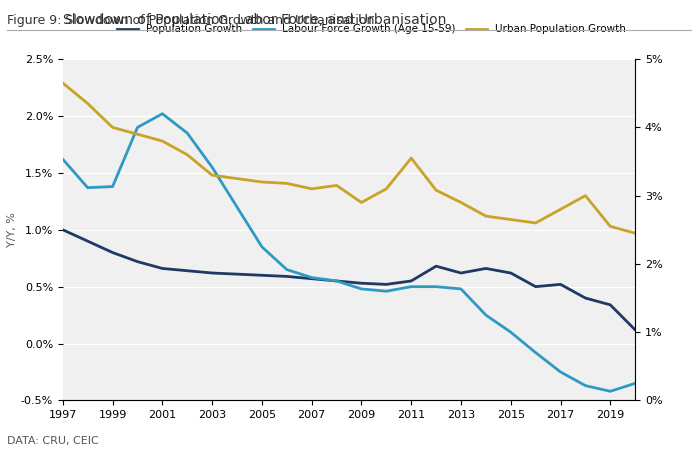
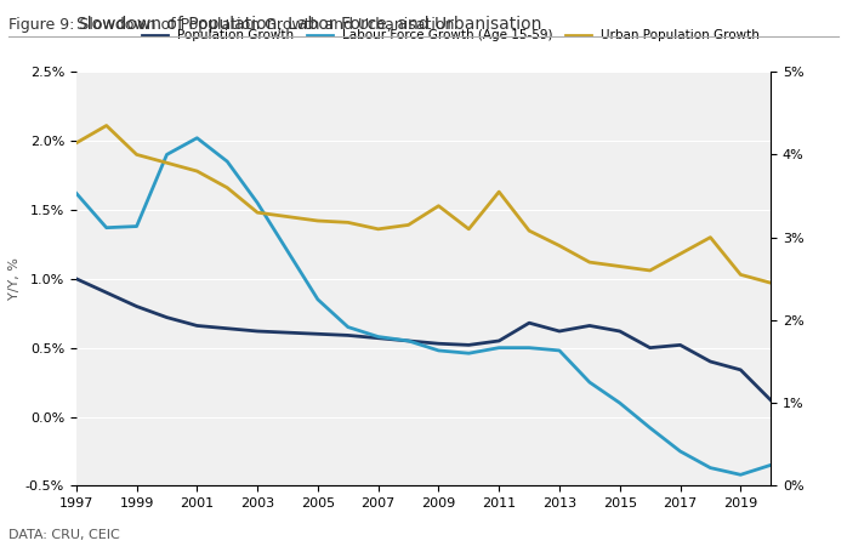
Urban Population Growth/1997: 4.65% -> 4.14%
Urban Population Growth/2009: 2.90% -> 3.38%
